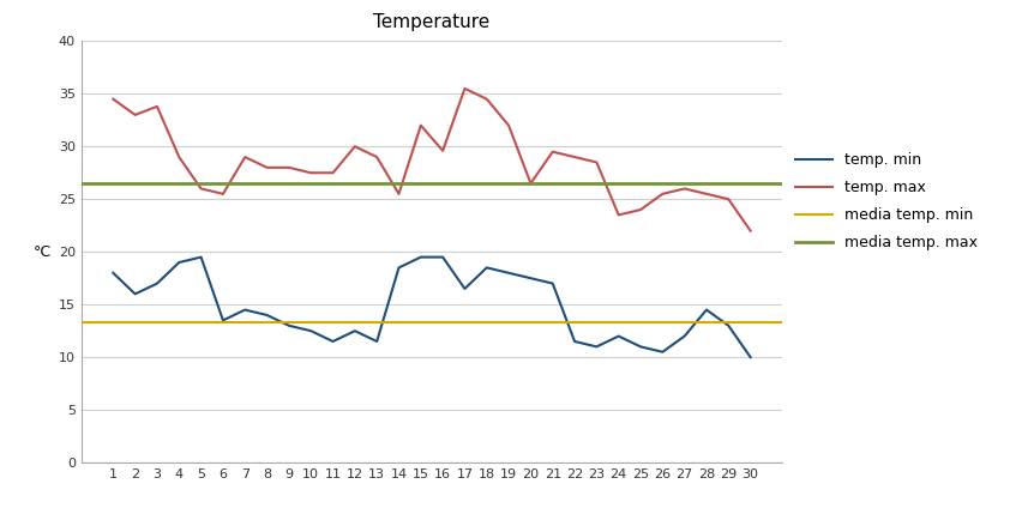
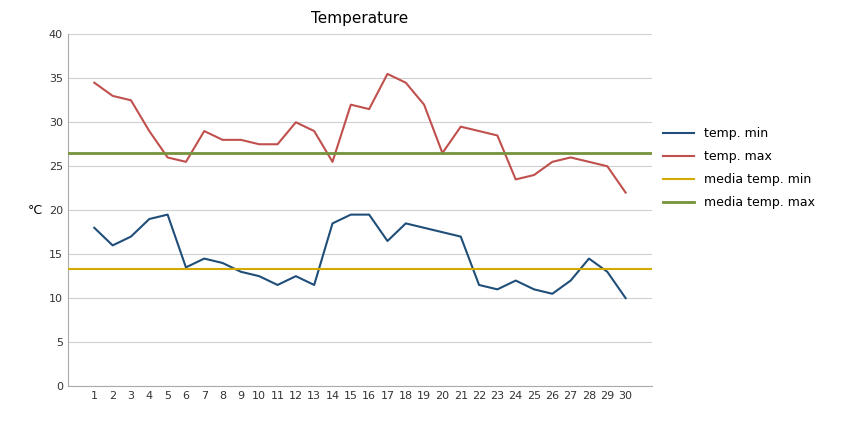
temp. max/3: 33.8 -> 32.5
temp. max/16: 29.6 -> 31.5
